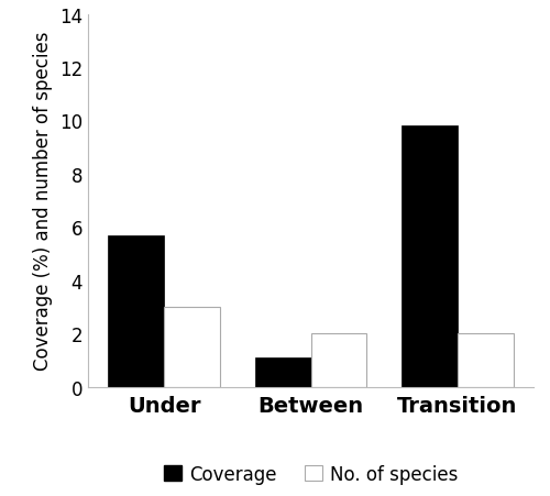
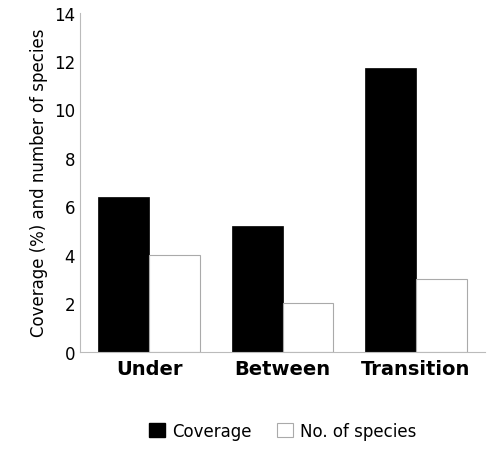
Coverage/Under: 5.7 -> 6.4
No. of species/Under: 3 -> 4
Coverage/Between: 1.1 -> 5.2
Coverage/Transition: 9.8 -> 11.7
No. of species/Transition: 2 -> 3
